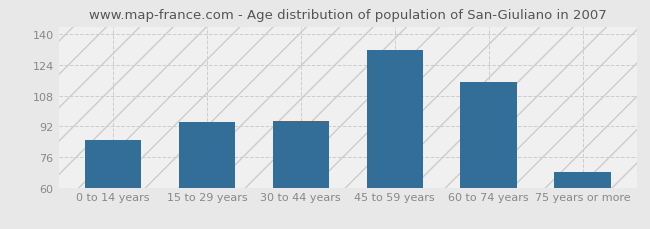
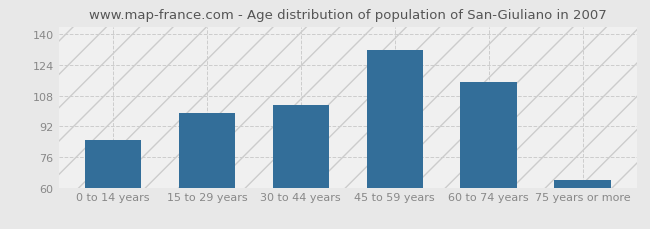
15 to 29 years: 94 -> 99
30 to 44 years: 95 -> 103
75 years or more: 68 -> 64
